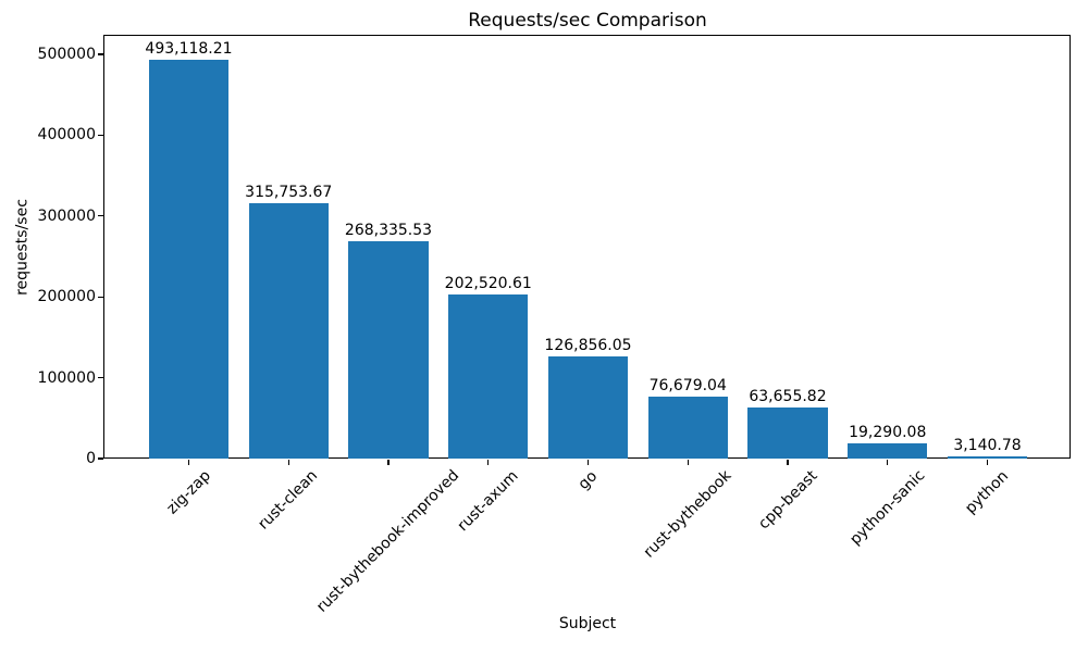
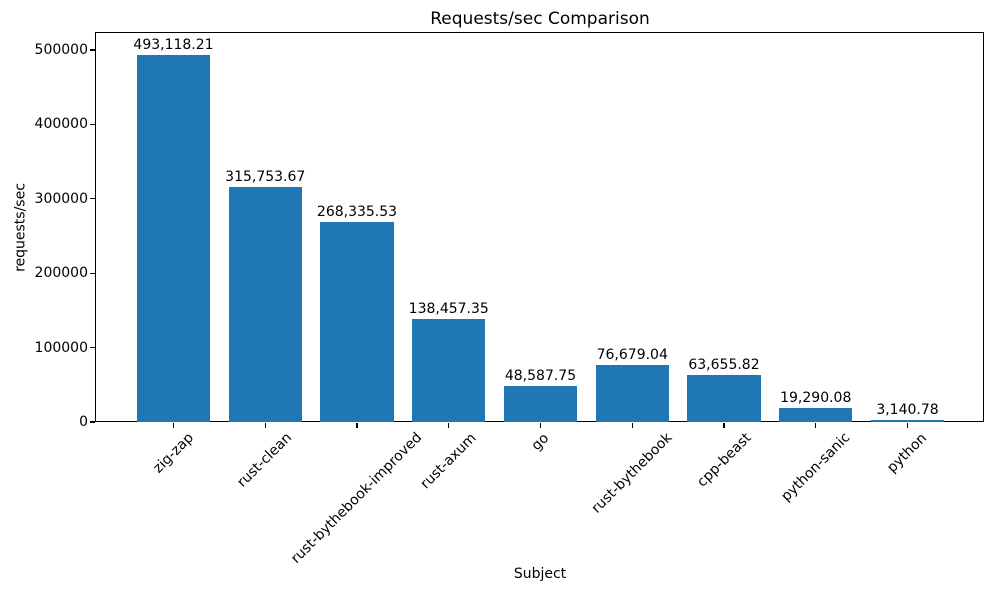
rust-axum: 202,520.61 -> 138,457.35
go: 126,856.05 -> 48,587.75
